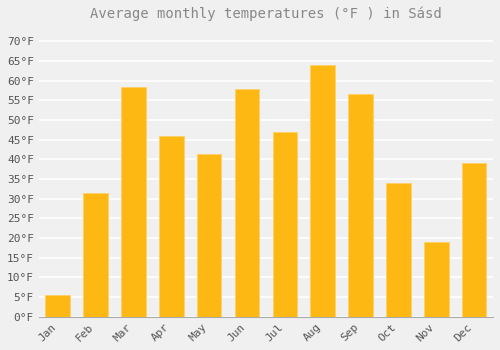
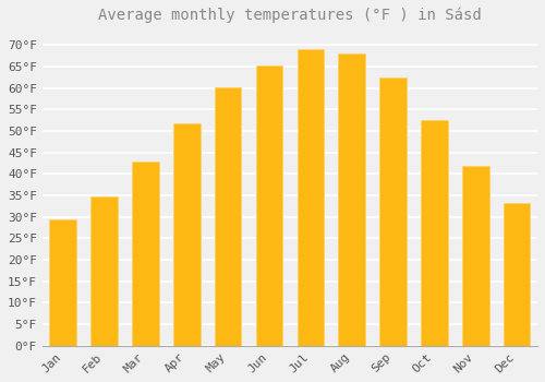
Jan: 5.5°F -> 29.5°F
Feb: 31.5°F -> 34.7°F
Mar: 58.5°F -> 43.0°F
Apr: 46.0°F -> 51.8°F
May: 41.5°F -> 60.3°F
Jun: 58.0°F -> 65.3°F
Jul: 47.0°F -> 69.1°F
Aug: 64.0°F -> 68.0°F
Sep: 56.5°F -> 62.4°F
Oct: 34.0°F -> 52.5°F
Nov: 19.0°F -> 41.9°F
Dec: 39.0°F -> 33.3°F
